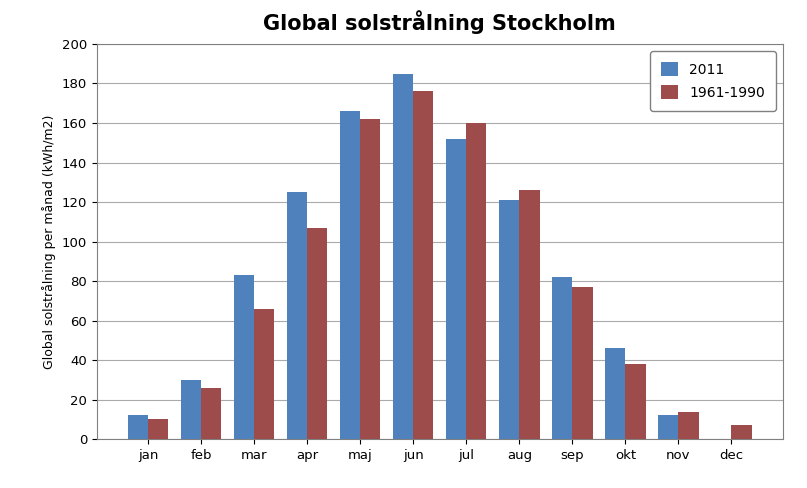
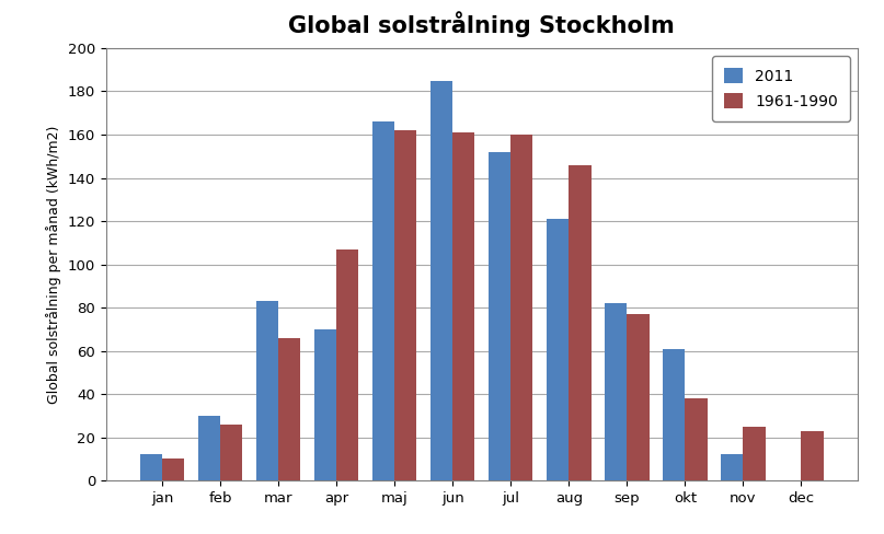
2011/apr: 125 -> 70
1961-1990/jun: 176 -> 161
1961-1990/aug: 126 -> 146
2011/okt: 46 -> 61
1961-1990/nov: 14 -> 25
1961-1990/dec: 7 -> 23
